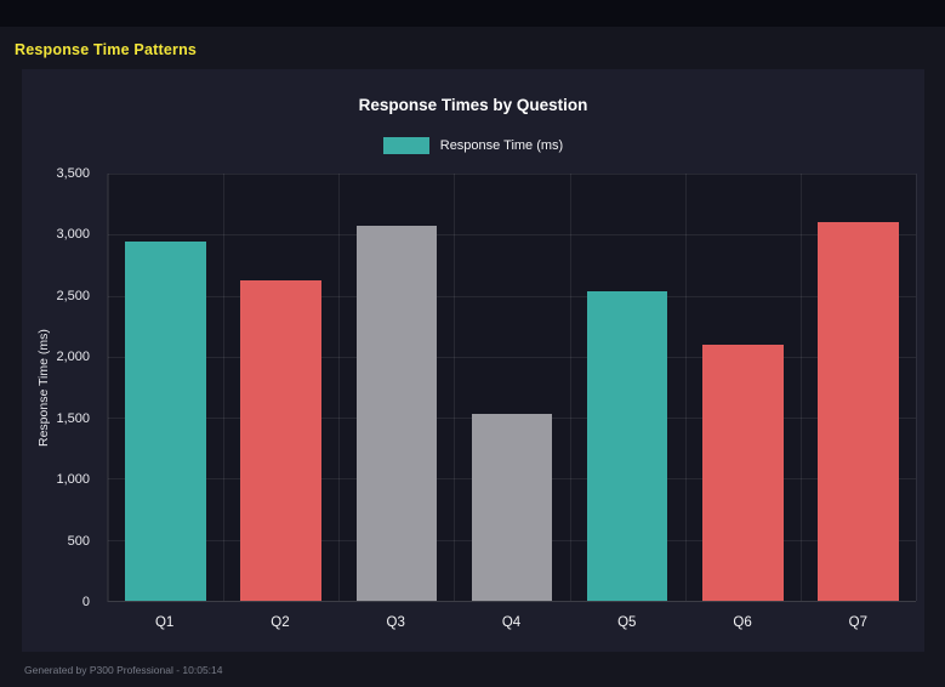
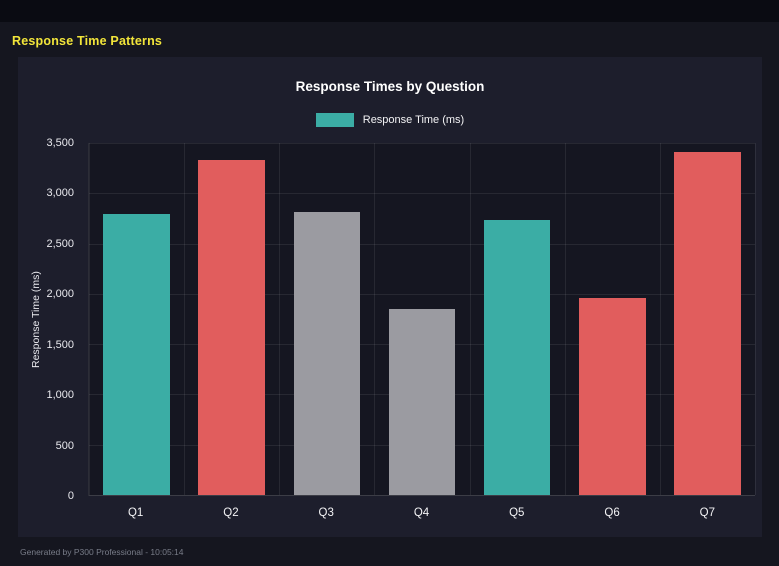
Q1: 2940 -> 2790
Q2: 2630 -> 3330
Q3: 3070 -> 2810
Q4: 1530 -> 1850
Q5: 2540 -> 2730
Q6: 2100 -> 1960
Q7: 3100 -> 3410
